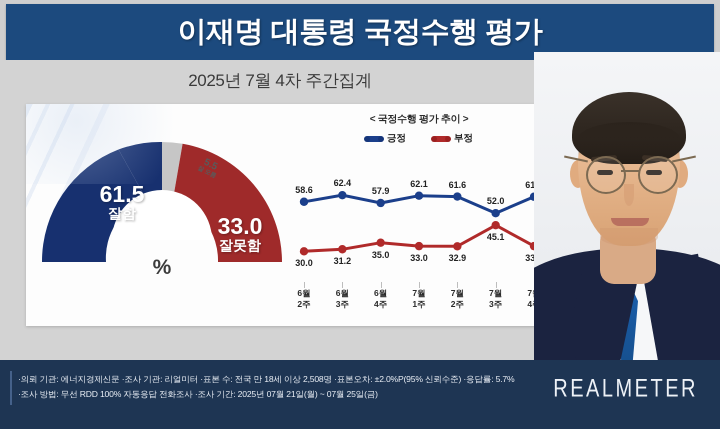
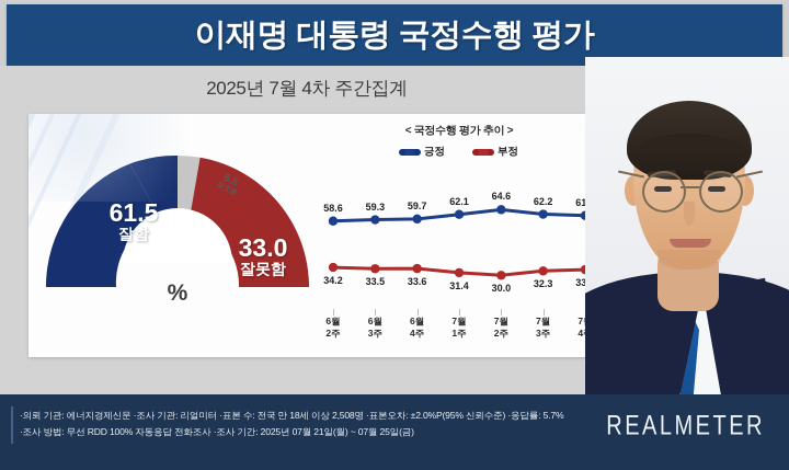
부정/6월 2주: 30.0 -> 34.2
긍정/6월 3주: 62.4 -> 59.3
부정/6월 3주: 31.2 -> 33.5
긍정/6월 4주: 57.9 -> 59.7
부정/6월 4주: 35.0 -> 33.6
부정/7월 1주: 33.0 -> 31.4
긍정/7월 2주: 61.6 -> 64.6
부정/7월 2주: 32.9 -> 30.0
긍정/7월 3주: 52.0 -> 62.2
부정/7월 3주: 45.1 -> 32.3
